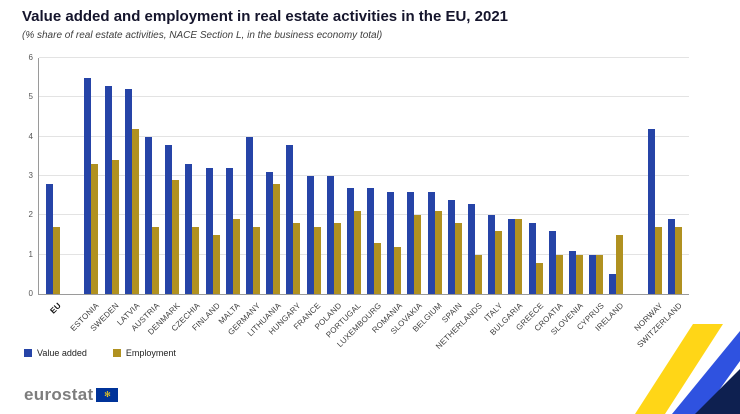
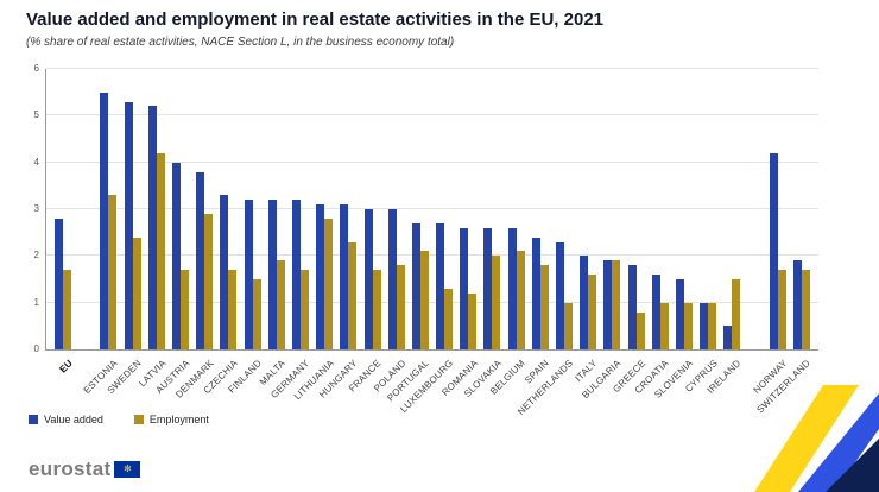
Employment/SWEDEN: 3.4 -> 2.4
Value added/GERMANY: 4.0 -> 3.2
Value added/HUNGARY: 3.8 -> 3.1
Employment/HUNGARY: 1.8 -> 2.3
Value added/SLOVENIA: 1.1 -> 1.5
